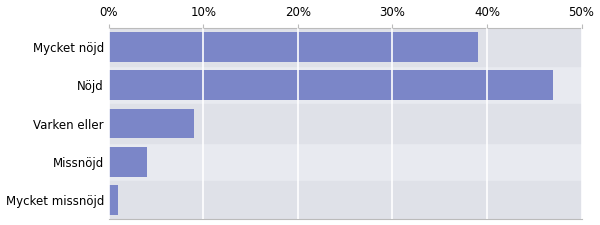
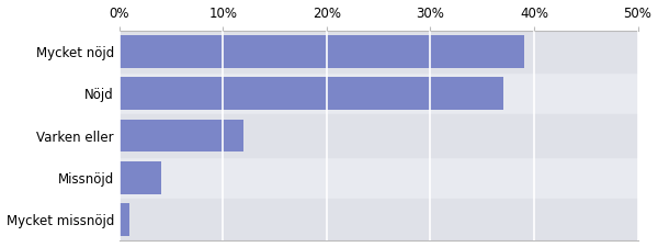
Nöjd: 47% -> 37%
Varken eller: 9% -> 12%
